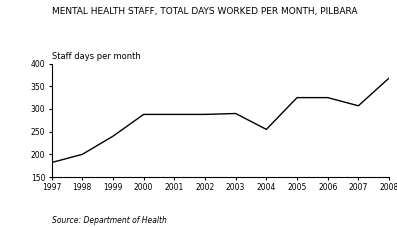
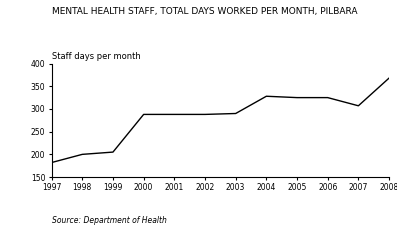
1999: 240 -> 205
2004: 255 -> 328
